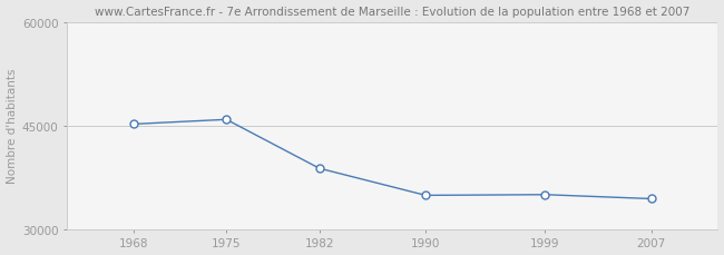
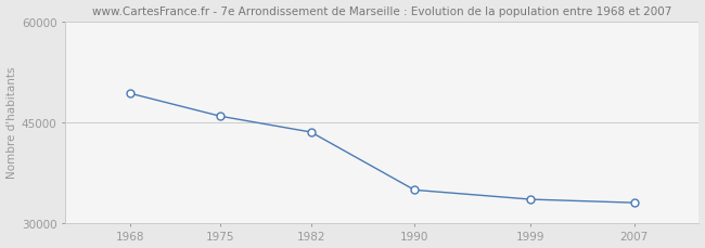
1968: 45200 -> 49300
1982: 38800 -> 43500
1999: 35000 -> 33500
2007: 34400 -> 33000
